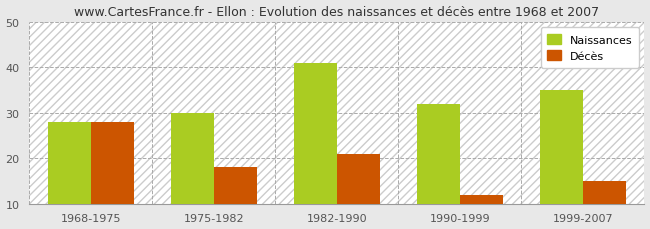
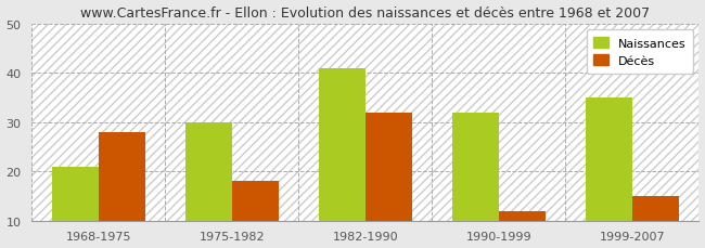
Naissances/1968-1975: 28 -> 21
Décès/1982-1990: 21 -> 32
